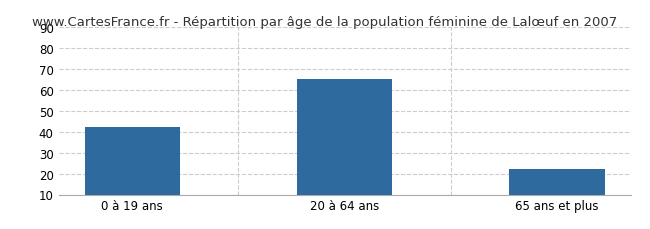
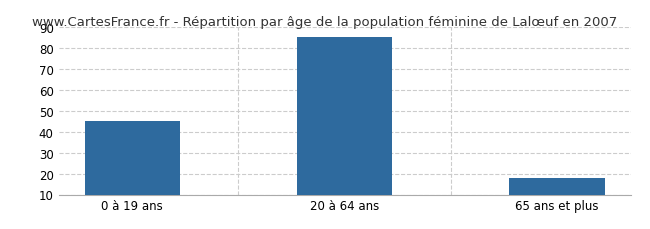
0 à 19 ans: 42 -> 45
20 à 64 ans: 65 -> 85
65 ans et plus: 22 -> 18
